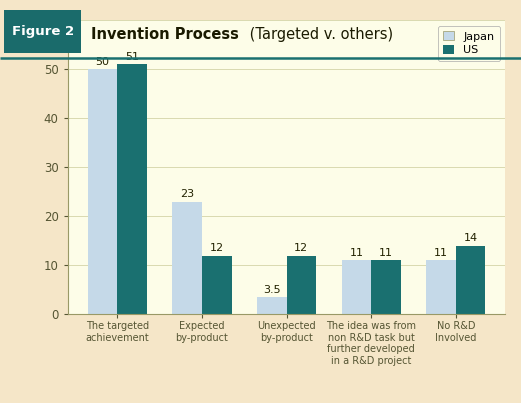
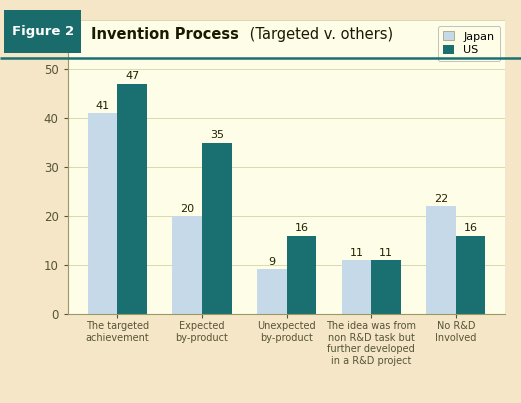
Japan/The targeted achievement: 50 -> 41
US/The targeted achievement: 51 -> 47
Japan/Expected by-product: 23 -> 20
US/Expected by-product: 12 -> 35
Japan/Unexpected by-product: 3.5 -> 9
US/Unexpected by-product: 12 -> 16
Japan/No R&D Involved: 11 -> 22
US/No R&D Involved: 14 -> 16
